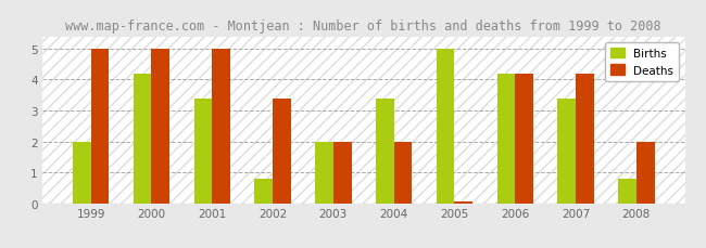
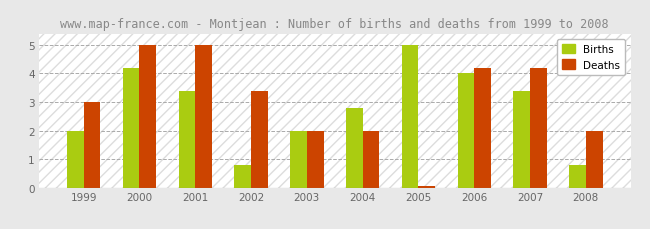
Deaths/1999: 5.00 -> 3.00
Births/2004: 3.4 -> 2.8
Births/2006: 4.2 -> 4.0
